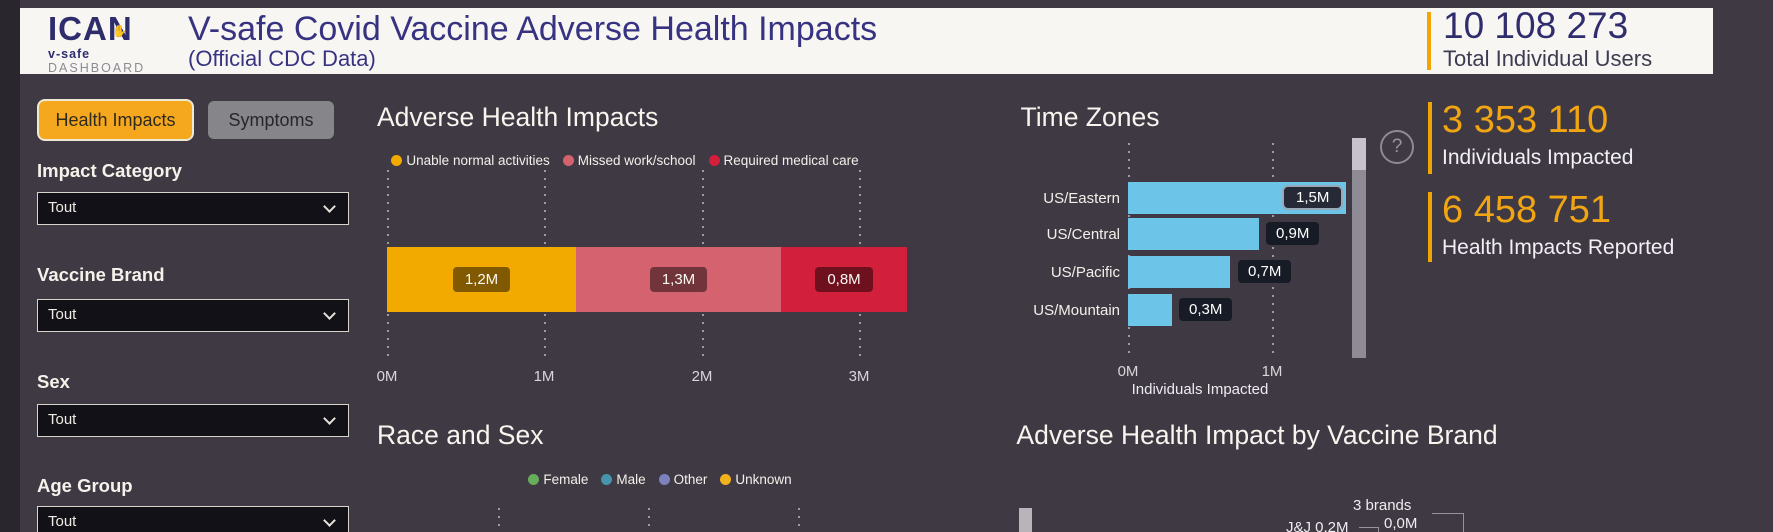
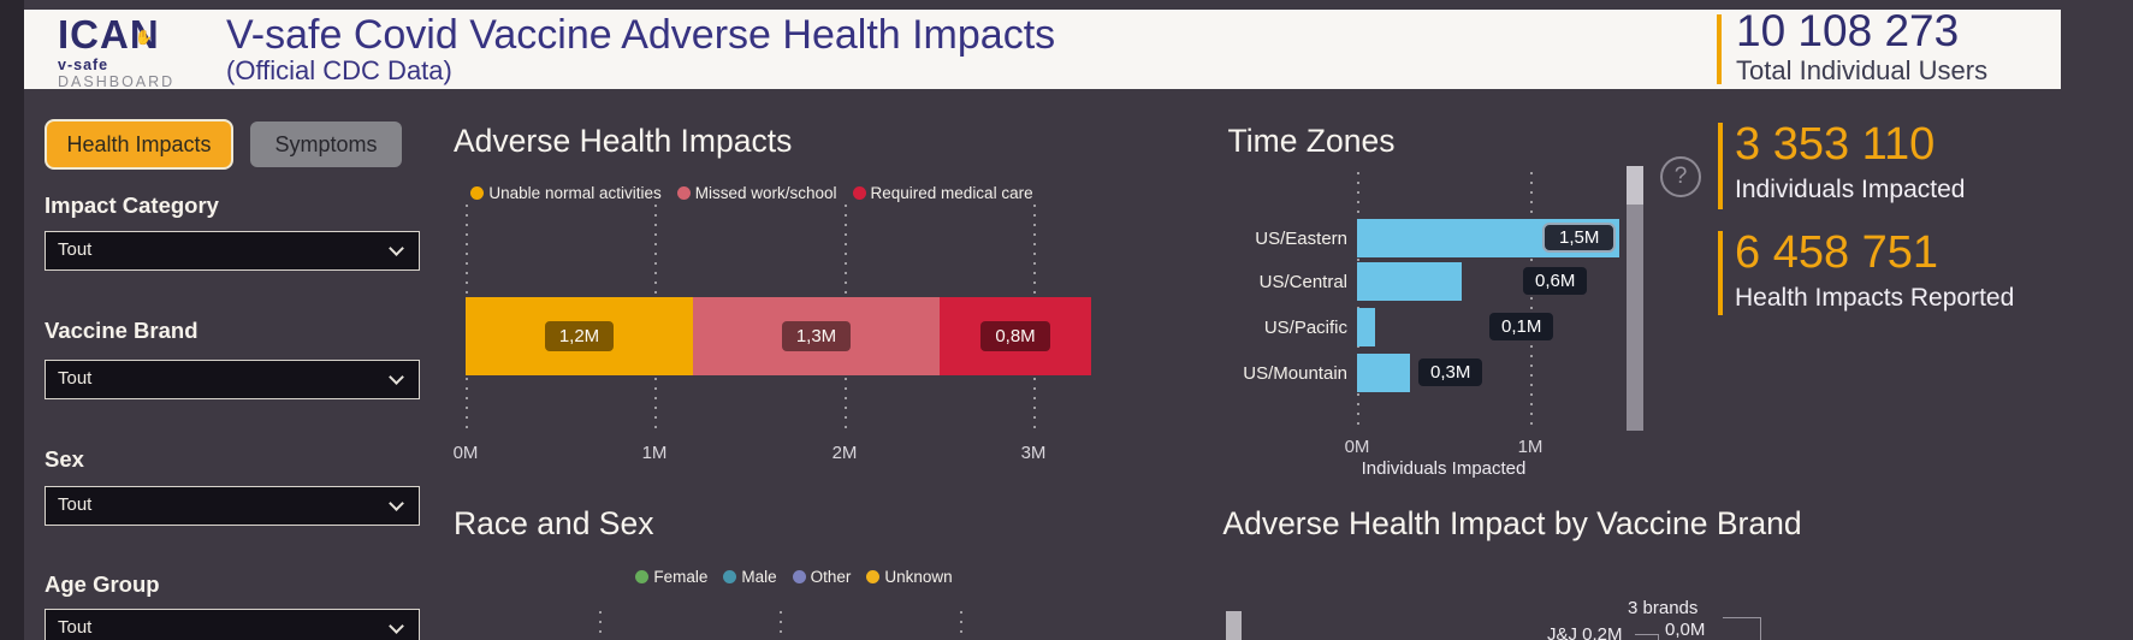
Time Zones/US/Central: 0,9M -> 0,6M
Time Zones/US/Pacific: 0,7M -> 0,1M
